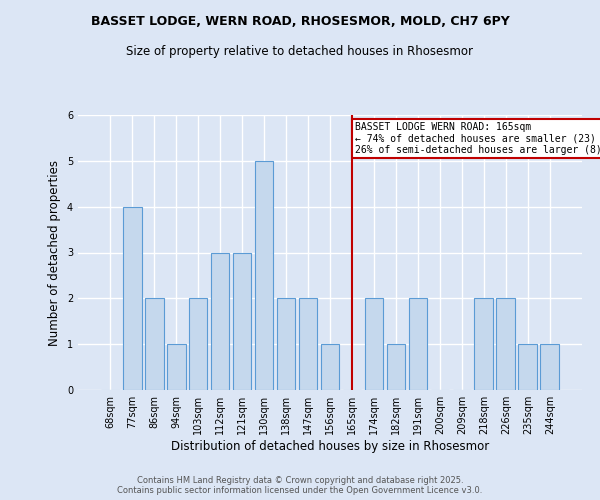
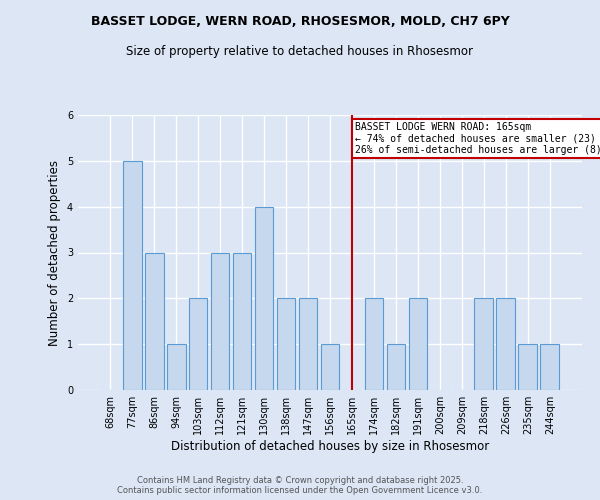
77sqm: 4 -> 5
86sqm: 2 -> 3
130sqm: 5 -> 4
